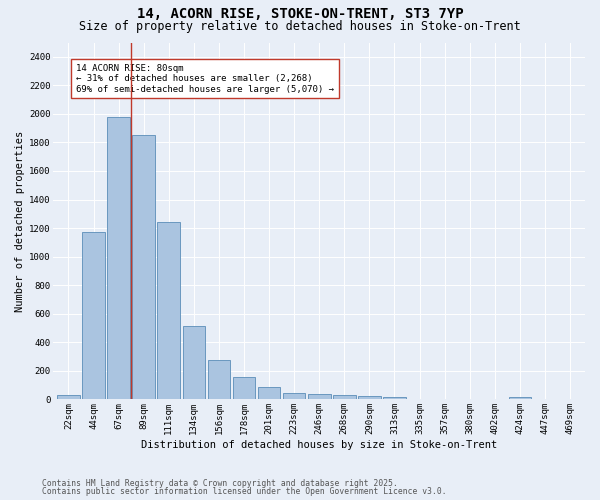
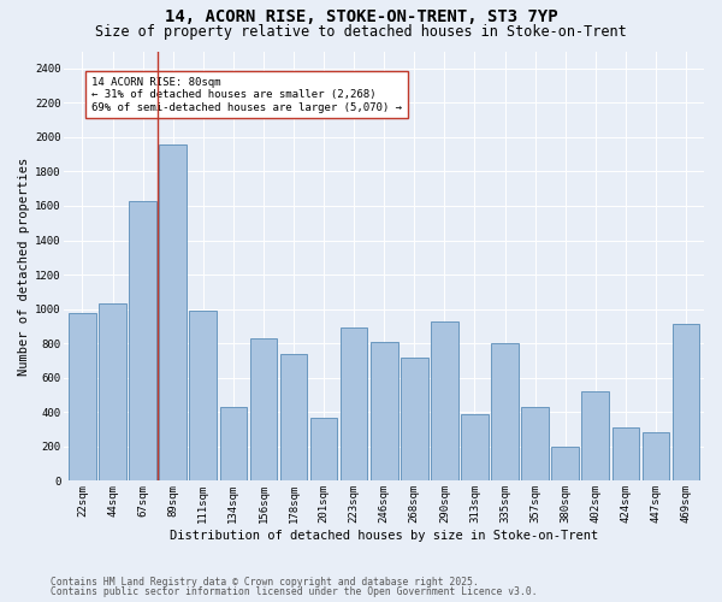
22sqm: 30 -> 980
44sqm: 1180 -> 1030
67sqm: 1980 -> 1630
89sqm: 1860 -> 1960
111sqm: 1240 -> 990
134sqm: 520 -> 430
156sqm: 280 -> 830
178sqm: 160 -> 740
201sqm: 90 -> 370
223sqm: 50 -> 890
246sqm: 40 -> 810
268sqm: 30 -> 720
290sqm: 20 -> 930
313sqm: 20 -> 390
335sqm: 0 -> 800
357sqm: 0 -> 430
380sqm: 0 -> 200
402sqm: 0 -> 520
424sqm: 20 -> 310
447sqm: 0 -> 280
469sqm: 0 -> 910
